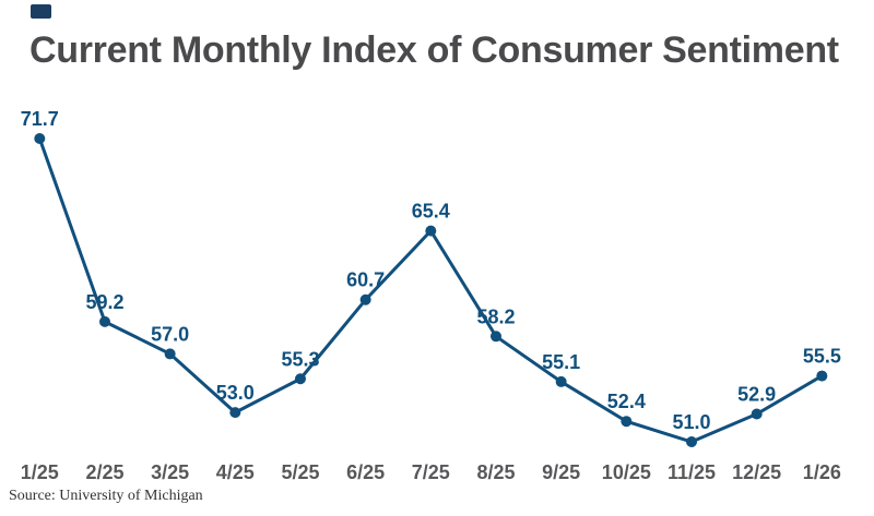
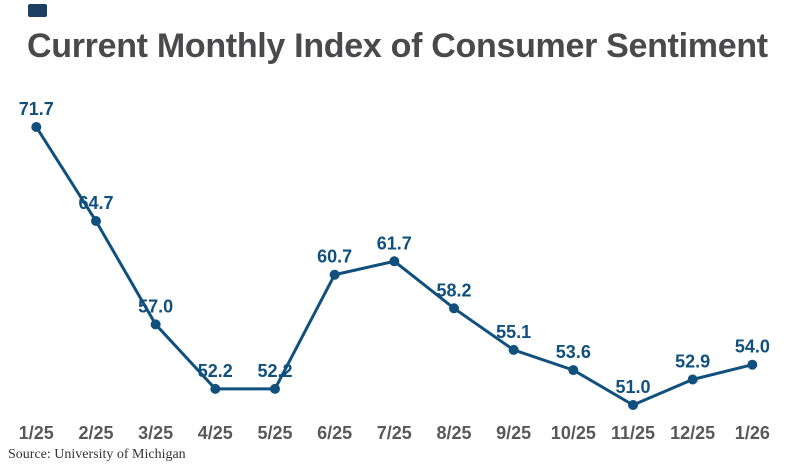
2/25: 59.2 -> 64.7
4/25: 53.0 -> 52.2
5/25: 55.3 -> 52.2
7/25: 65.4 -> 61.7
10/25: 52.4 -> 53.6
1/26: 55.5 -> 54.0
